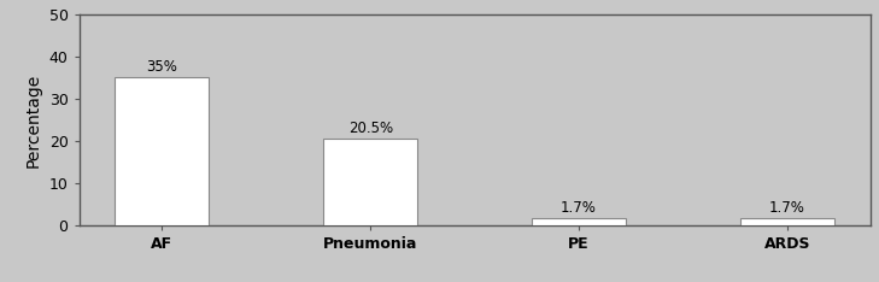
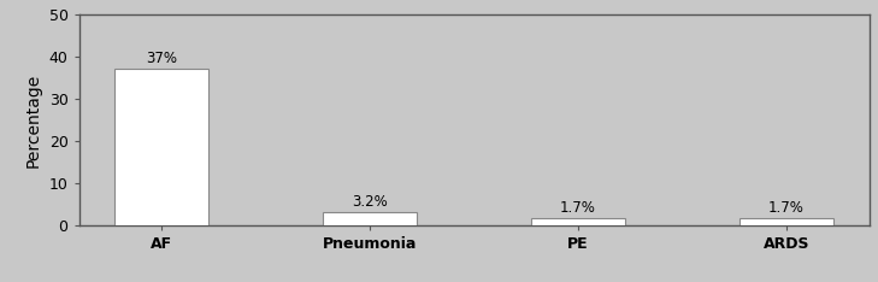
AF: 35% -> 37%
Pneumonia: 20.5% -> 3.2%
